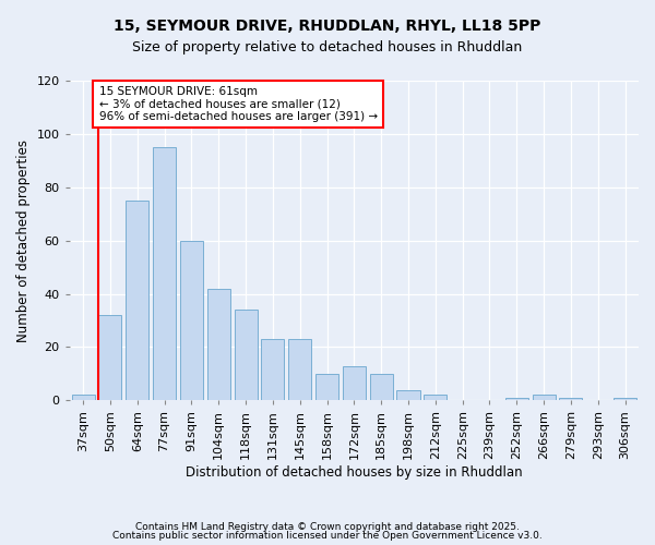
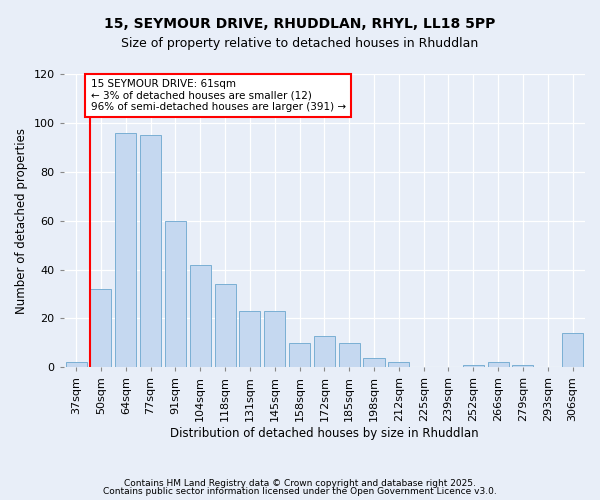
64sqm: 75 -> 96
306sqm: 1 -> 14
